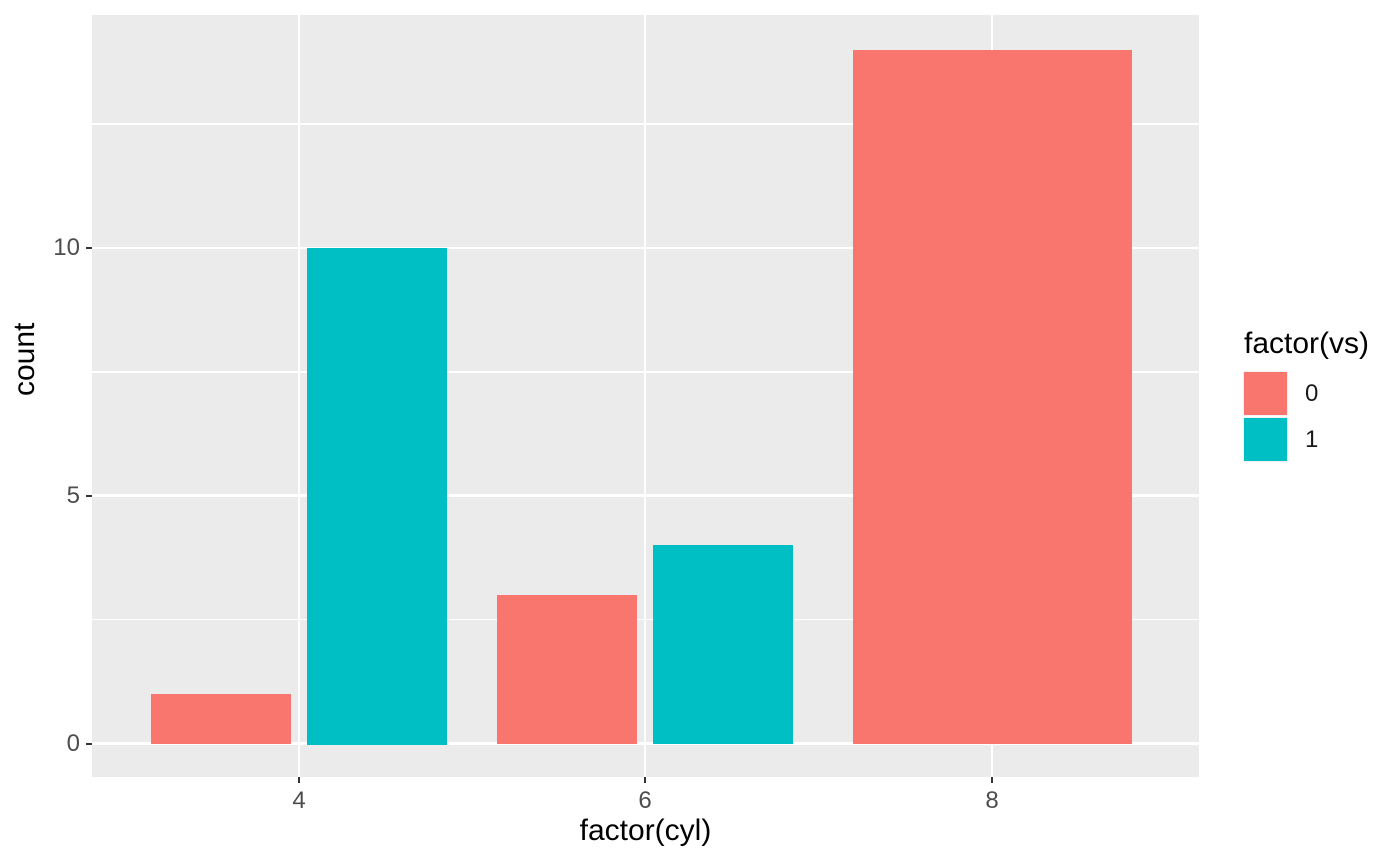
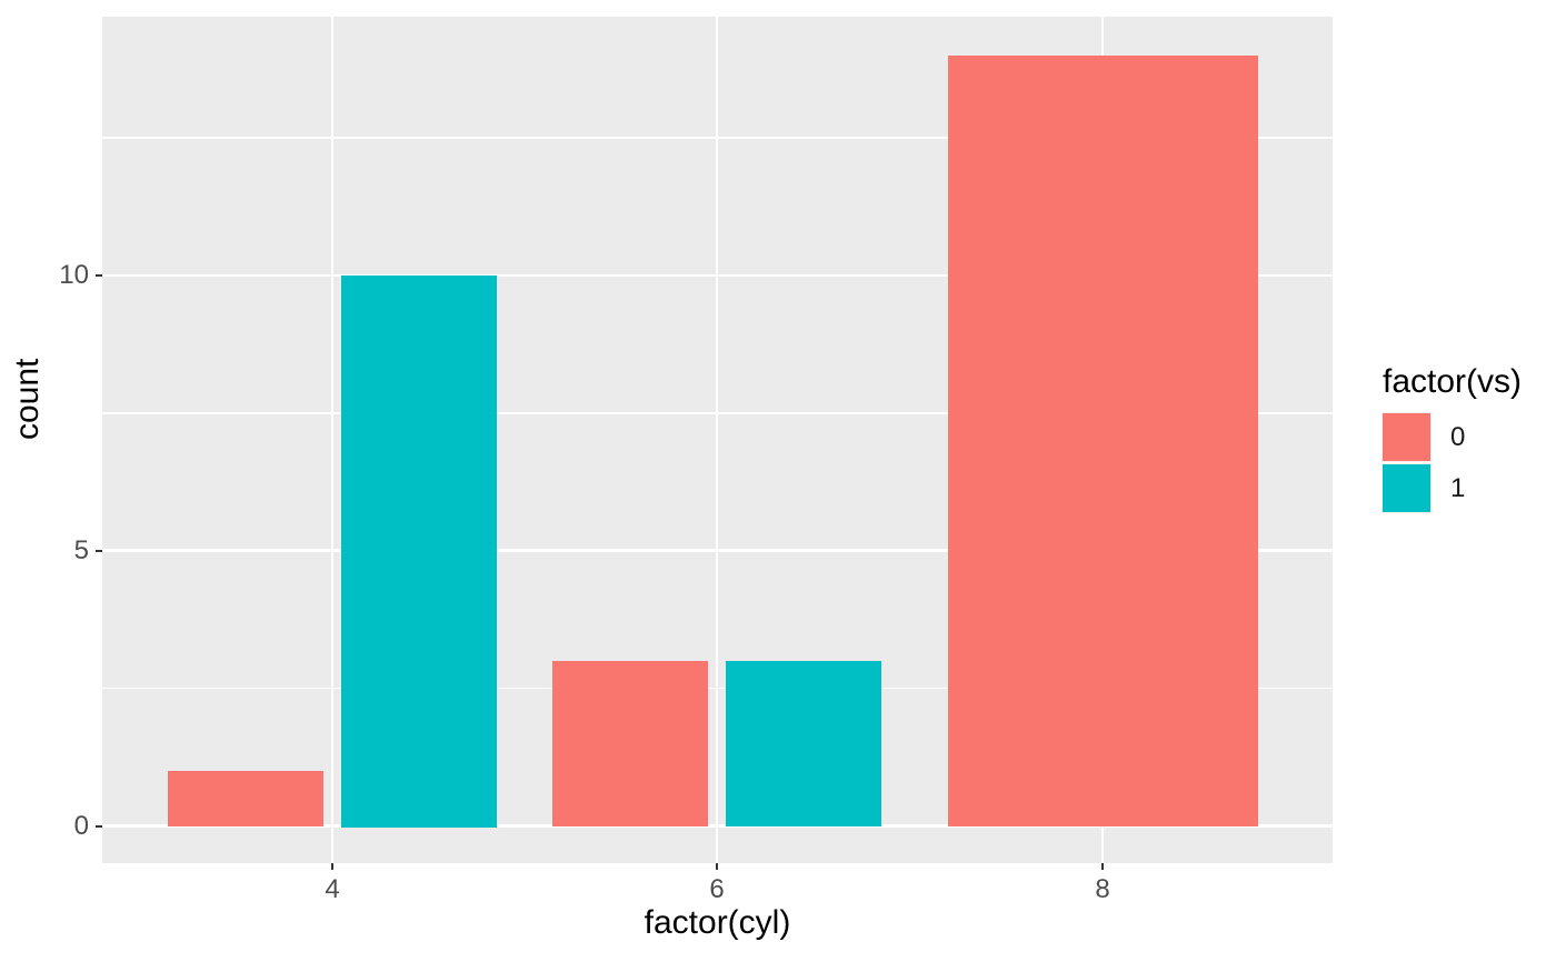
1/6: 4 -> 3
